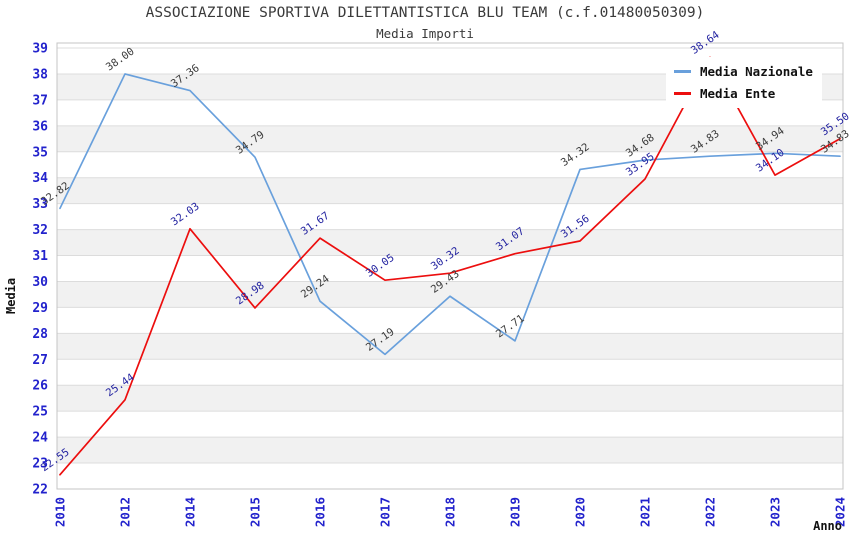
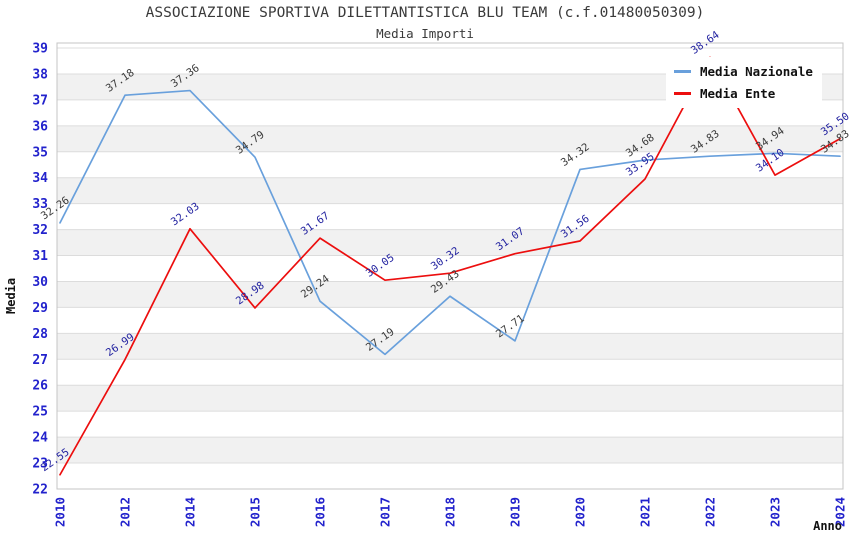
Media Nazionale/2010: 32.82 -> 32.26
Media Nazionale/2012: 38.00 -> 37.18
Media Ente/2012: 25.44 -> 26.99
